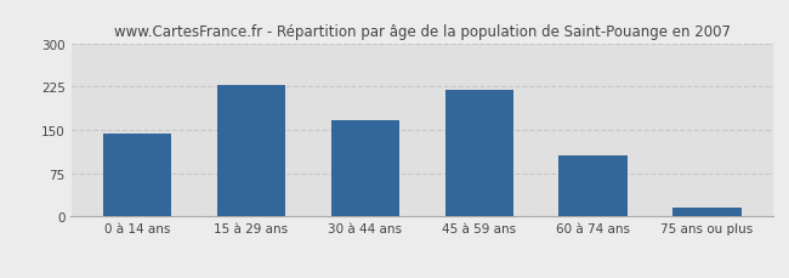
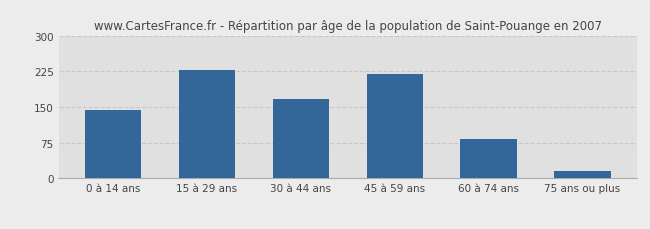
60 à 74 ans: 105 -> 83
